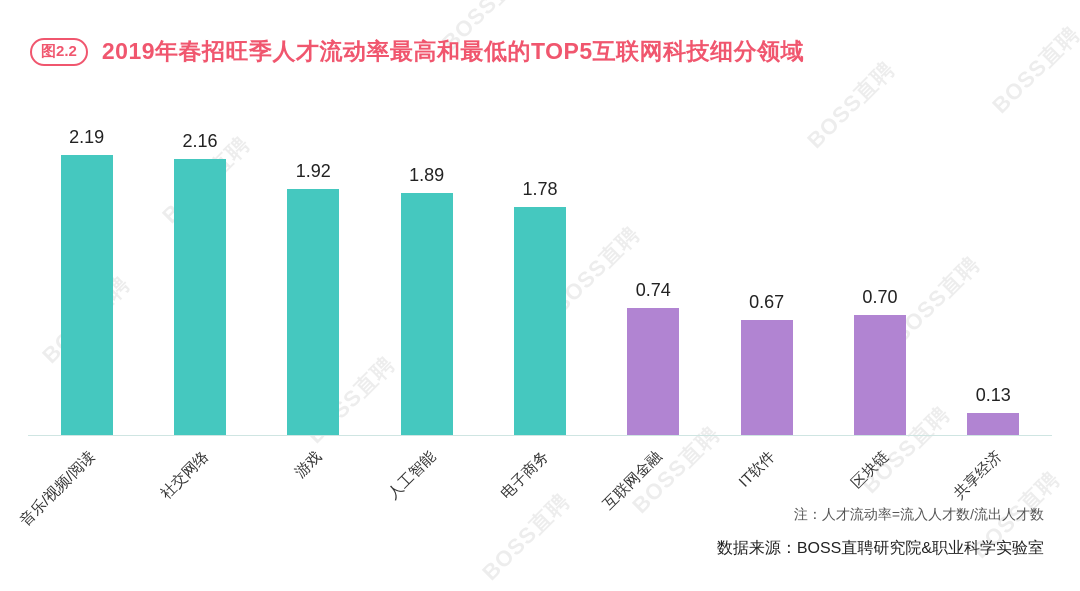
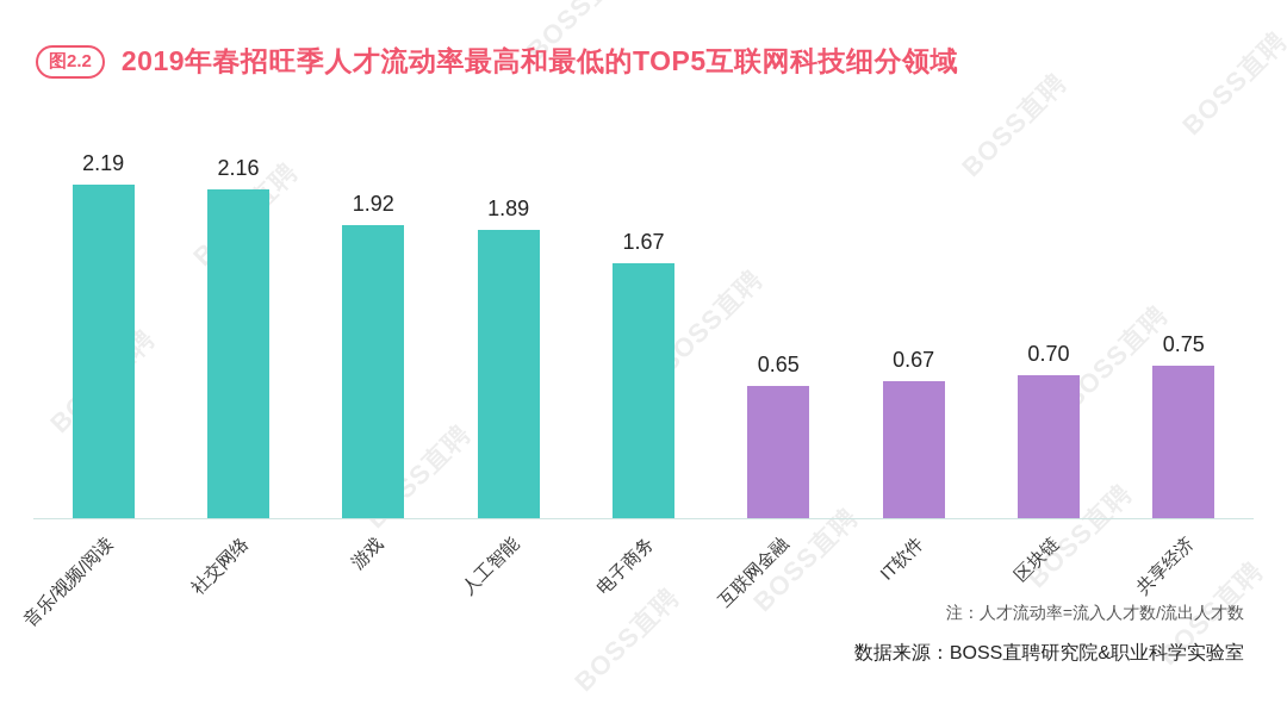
电子商务: 1.78 -> 1.67
互联网金融: 0.74 -> 0.65
共享经济: 0.13 -> 0.75
